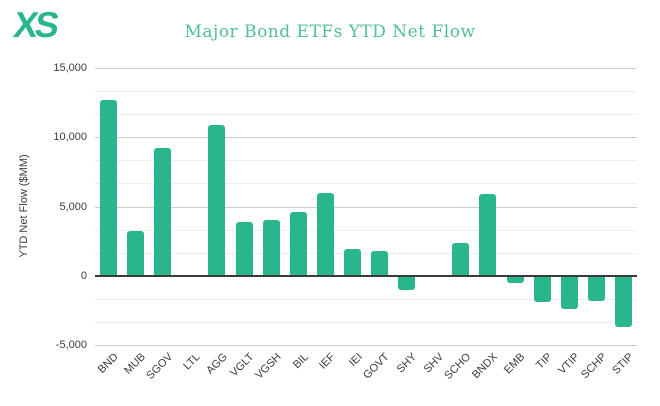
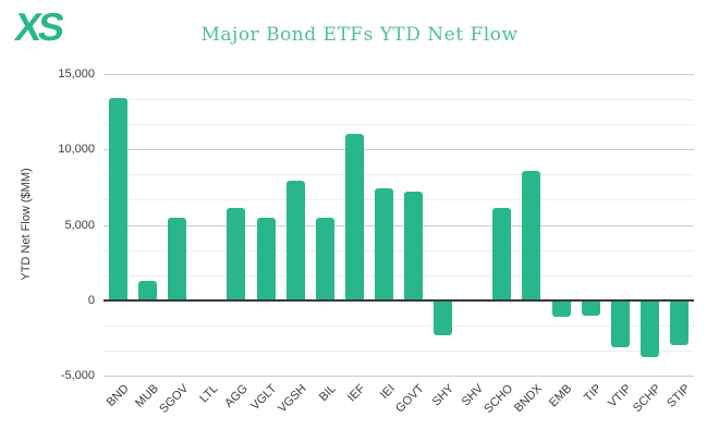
BND: 12700 -> 13400
MUB: 3200 -> 1300
SGOV: 9200 -> 5500
AGG: 10900 -> 6100
VGLT: 3900 -> 5500
VGSH: 4000 -> 7900
BIL: 4600 -> 5500
IEF: 6000 -> 11000
IEI: 1900 -> 7400
GOVT: 1800 -> 7200
SHY: -1000 -> -2300
SCHO: 2400 -> 6100
BNDX: 5900 -> 8600
EMB: -500 -> -1100
TIP: -1900 -> -1000
VTIP: -2400 -> -3100
SCHP: -1800 -> -3800
STIP: -3700 -> -3000
